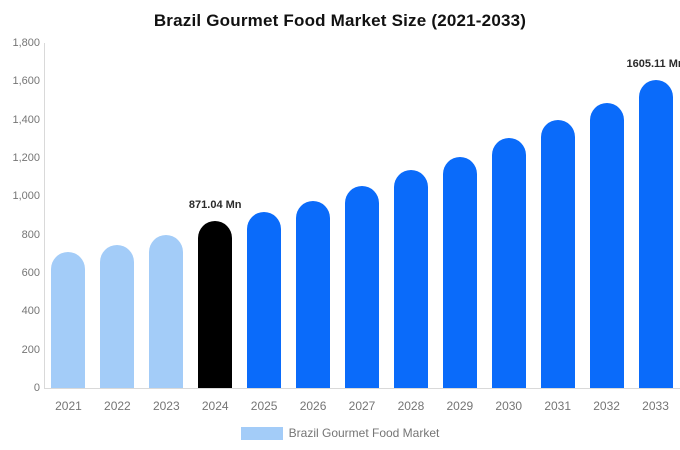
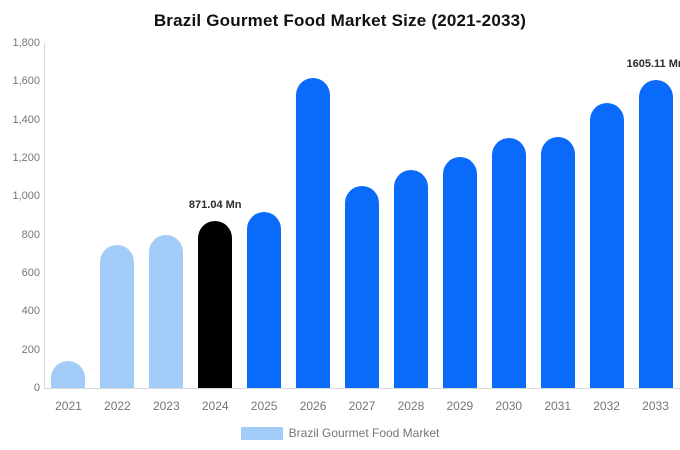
2021: 710 -> 140
2026: 980 -> 1620
2031: 1400 -> 1310
